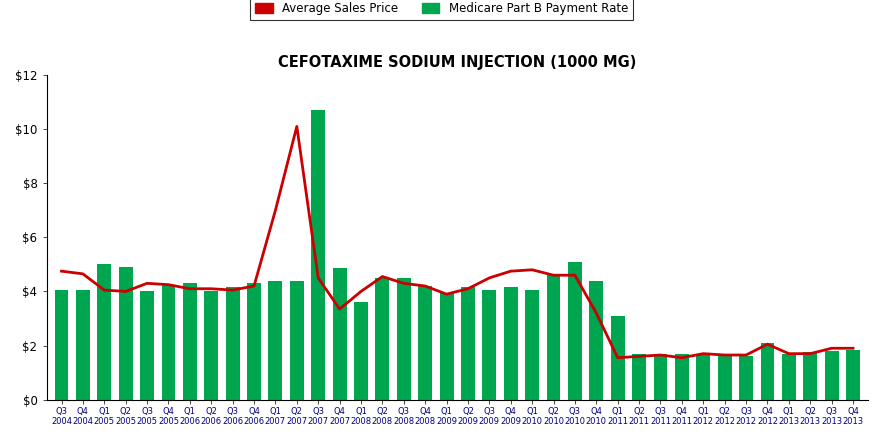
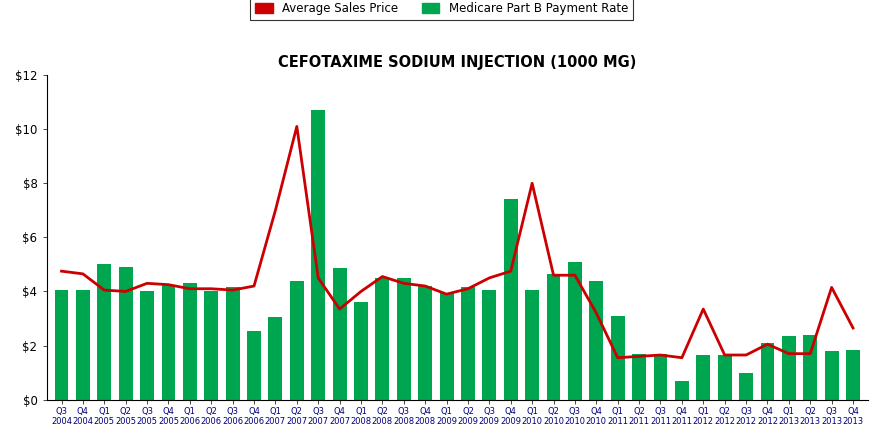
Medicare Part B Payment Rate/Q4 2006: $4.30 -> $2.55
Medicare Part B Payment Rate/Q1 2007: $4.40 -> $3.05
Medicare Part B Payment Rate/Q4 2009: $4.15 -> $7.40
Average Sales Price/Q1 2010: $4.80 -> $8.00
Medicare Part B Payment Rate/Q4 2011: $1.70 -> $0.70
Average Sales Price/Q1 2012: $1.70 -> $3.35
Medicare Part B Payment Rate/Q3 2012: $1.60 -> $1.00
Medicare Part B Payment Rate/Q1 2013: $1.70 -> $2.35
Medicare Part B Payment Rate/Q2 2013: $1.75 -> $2.40
Average Sales Price/Q3 2013: $1.90 -> $4.15
Average Sales Price/Q4 2013: $1.90 -> $2.65
